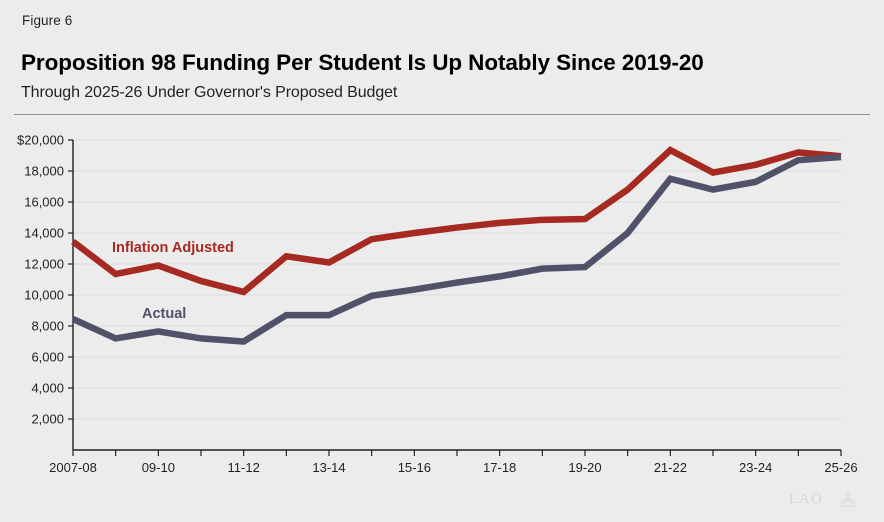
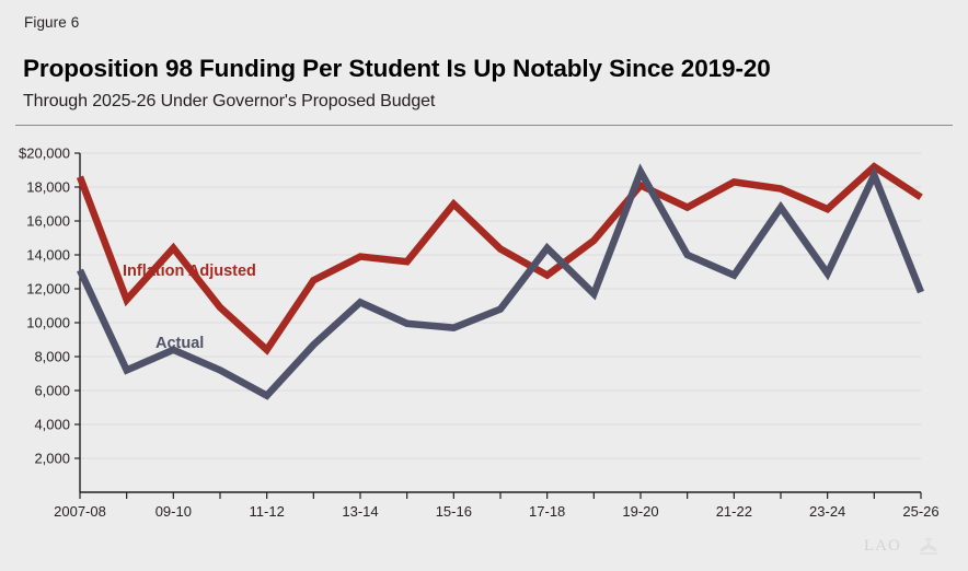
Inflation Adjusted/2007-08: $13400 -> $18600
Actual/2007-08: $8400 -> $13100
Inflation Adjusted/09-10: $11900 -> $14400
Actual/09-10: $7600 -> $8400
Inflation Adjusted/11-12: $10200 -> $8400
Actual/11-12: $7000 -> $5700
Inflation Adjusted/13-14: $12100 -> $13900
Actual/13-14: $8700 -> $11200
Inflation Adjusted/15-16: $14000 -> $17000
Actual/15-16: $10400 -> $9700
Inflation Adjusted/17-18: $14600 -> $12800
Actual/17-18: $11200 -> $14400
Inflation Adjusted/19-20: $14900 -> $18100
Actual/19-20: $11800 -> $18900
Inflation Adjusted/21-22: $19400 -> $18300
Actual/21-22: $17500 -> $12800
Inflation Adjusted/23-24: $18400 -> $16700
Actual/23-24: $17300 -> $12900
Inflation Adjusted/25-26: $19000 -> $17400
Actual/25-26: $18900 -> $11800
